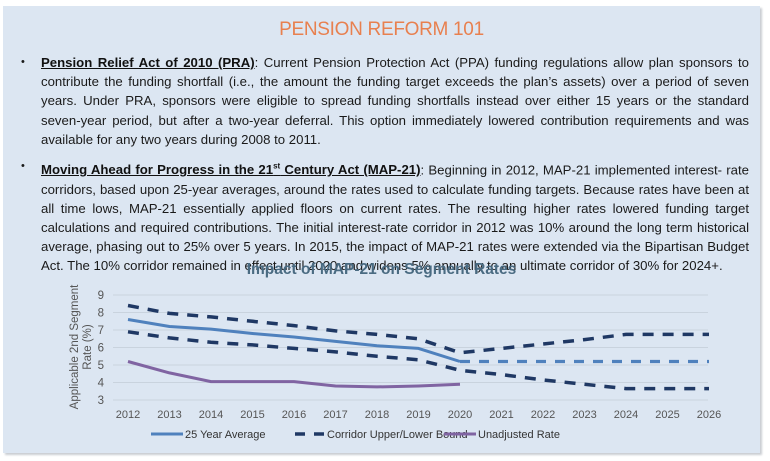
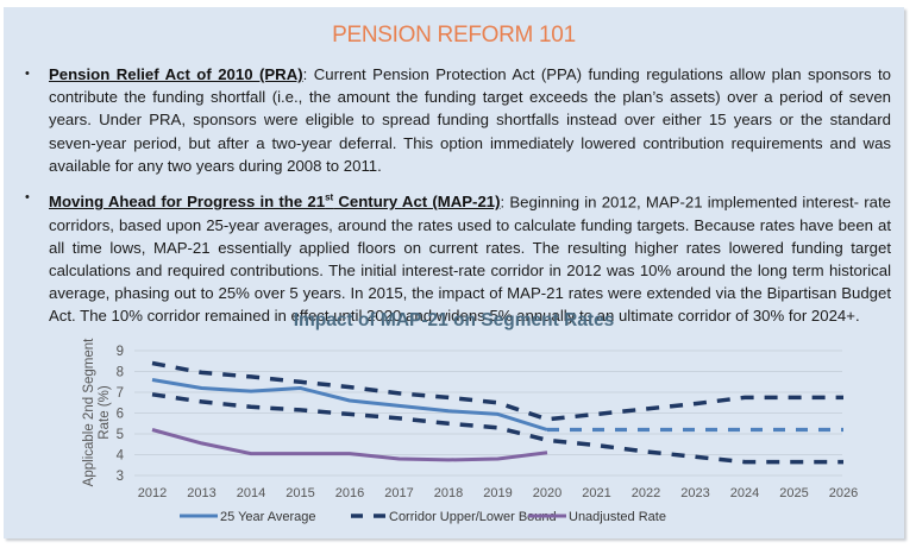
25 Year Average/2015: 6.8 -> 7.2
Unadjusted Rate/2020: 3.9 -> 4.1
